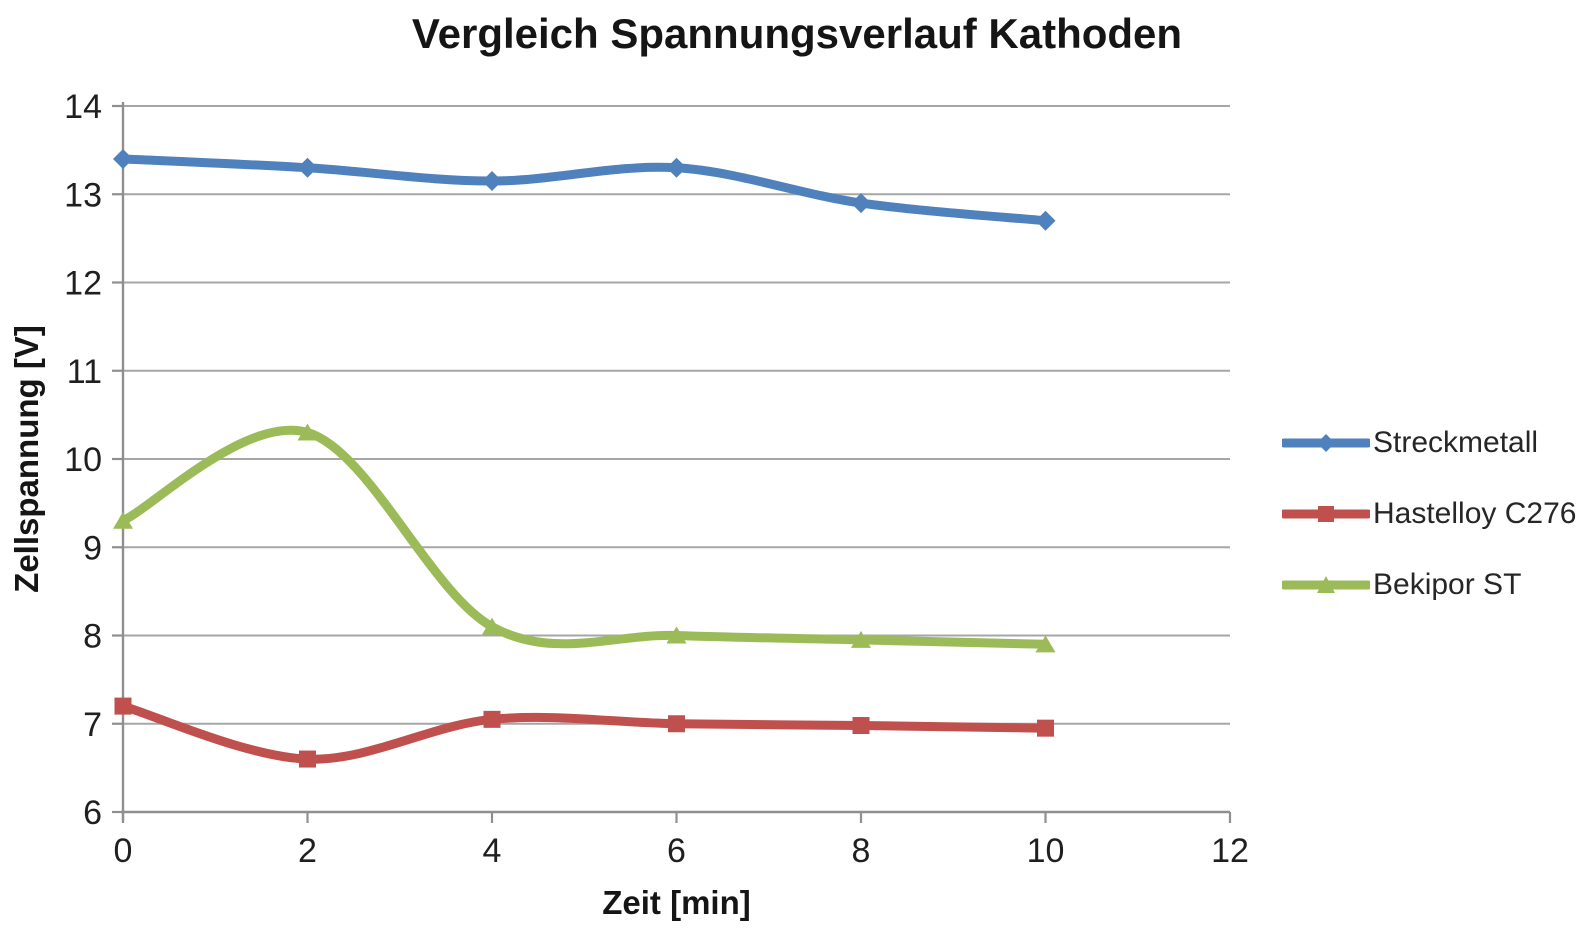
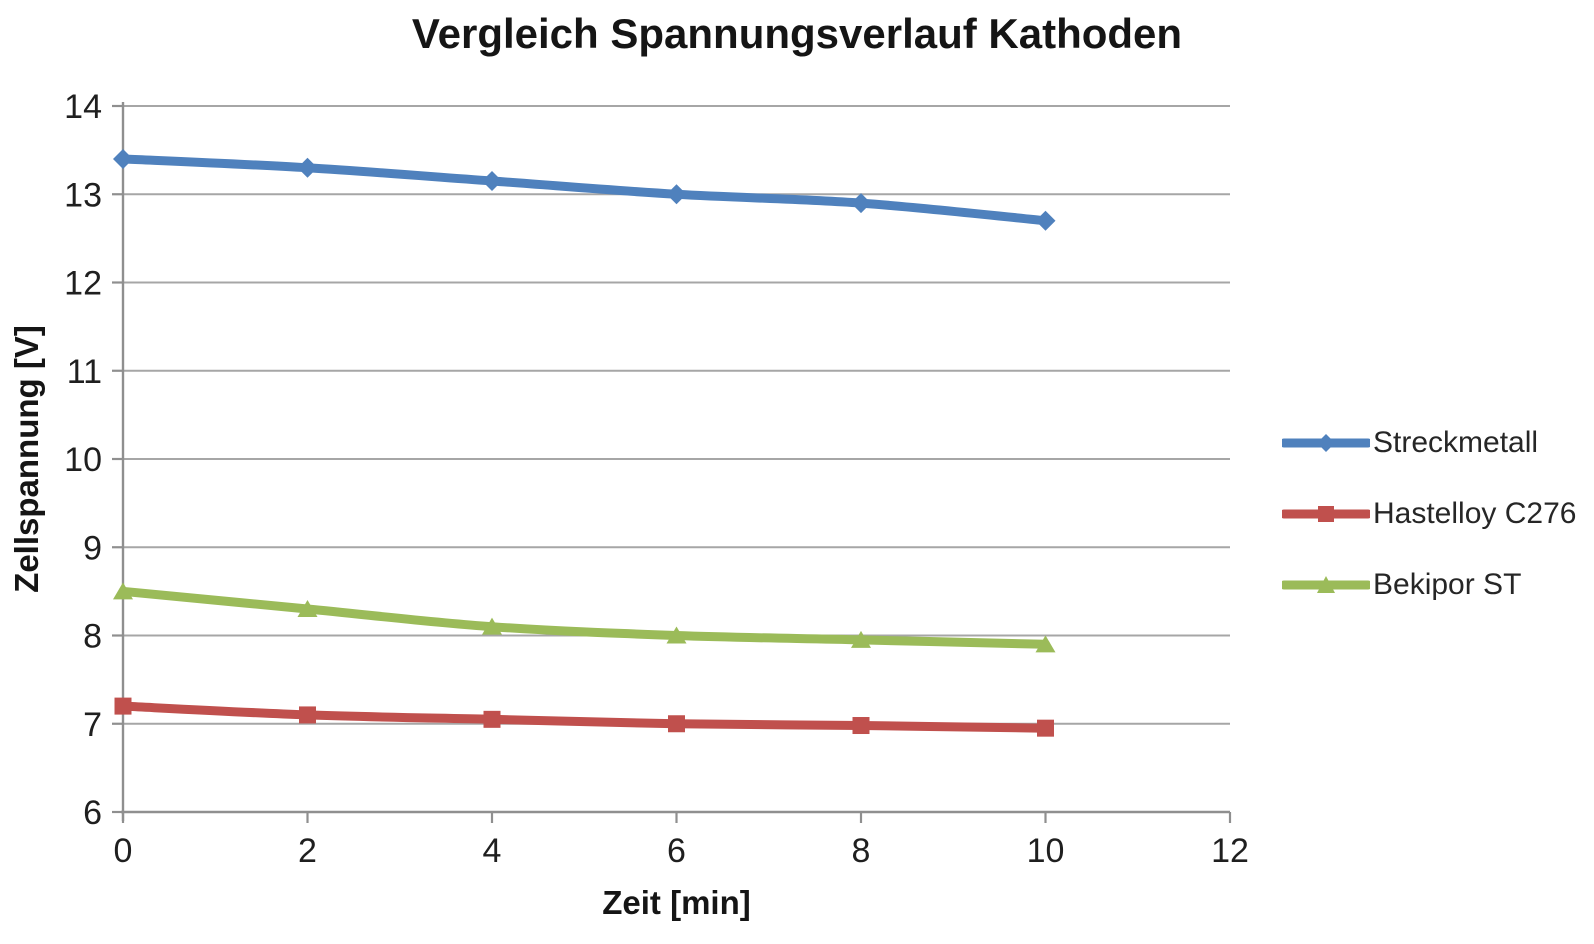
Bekipor ST/0: 9.3 -> 8.5
Hastelloy C276/2: 6.6 -> 7.1
Bekipor ST/2: 10.3 -> 8.3
Streckmetall/6: 13.3 -> 13.0
